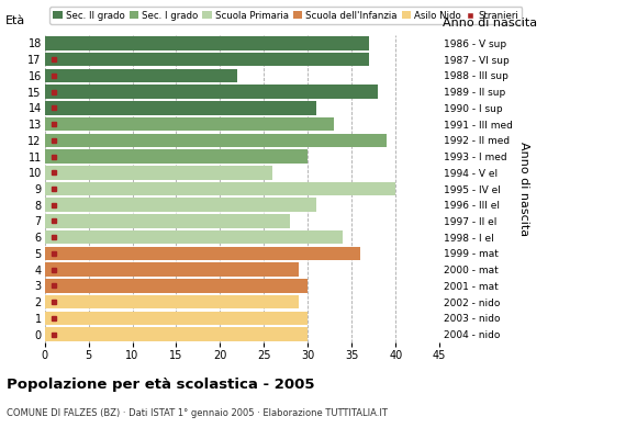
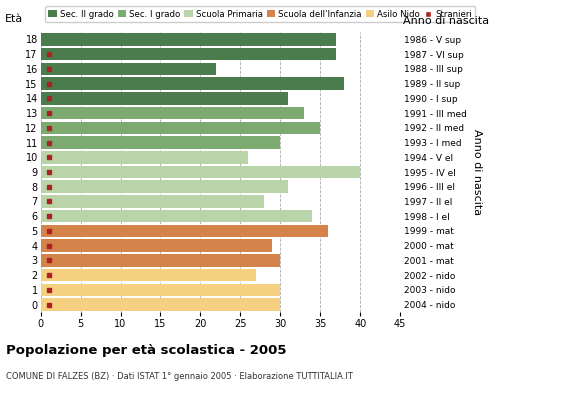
12: 39 -> 35
2: 29 -> 27
